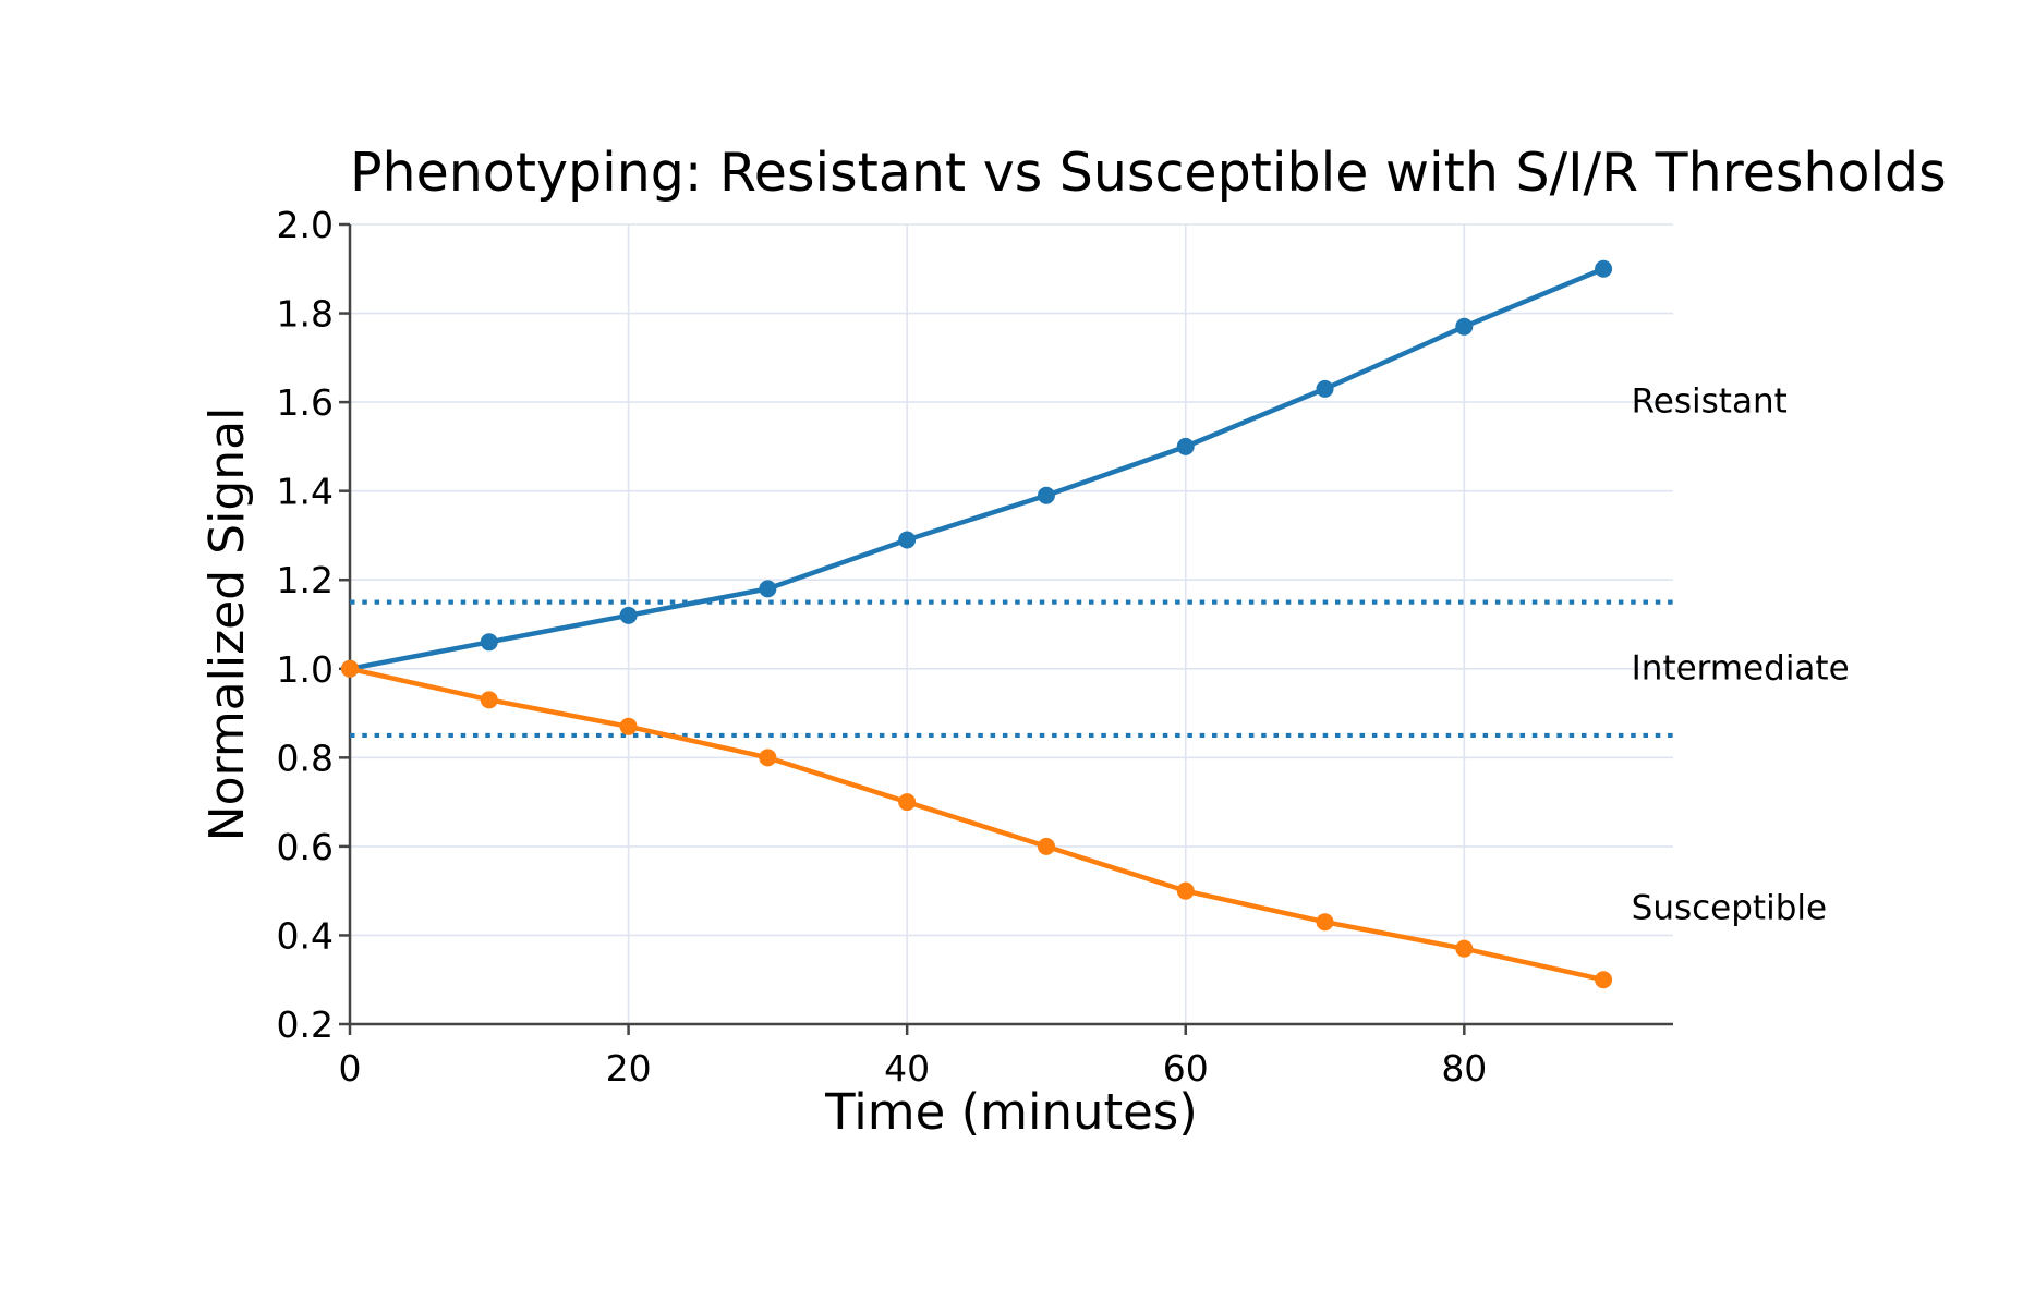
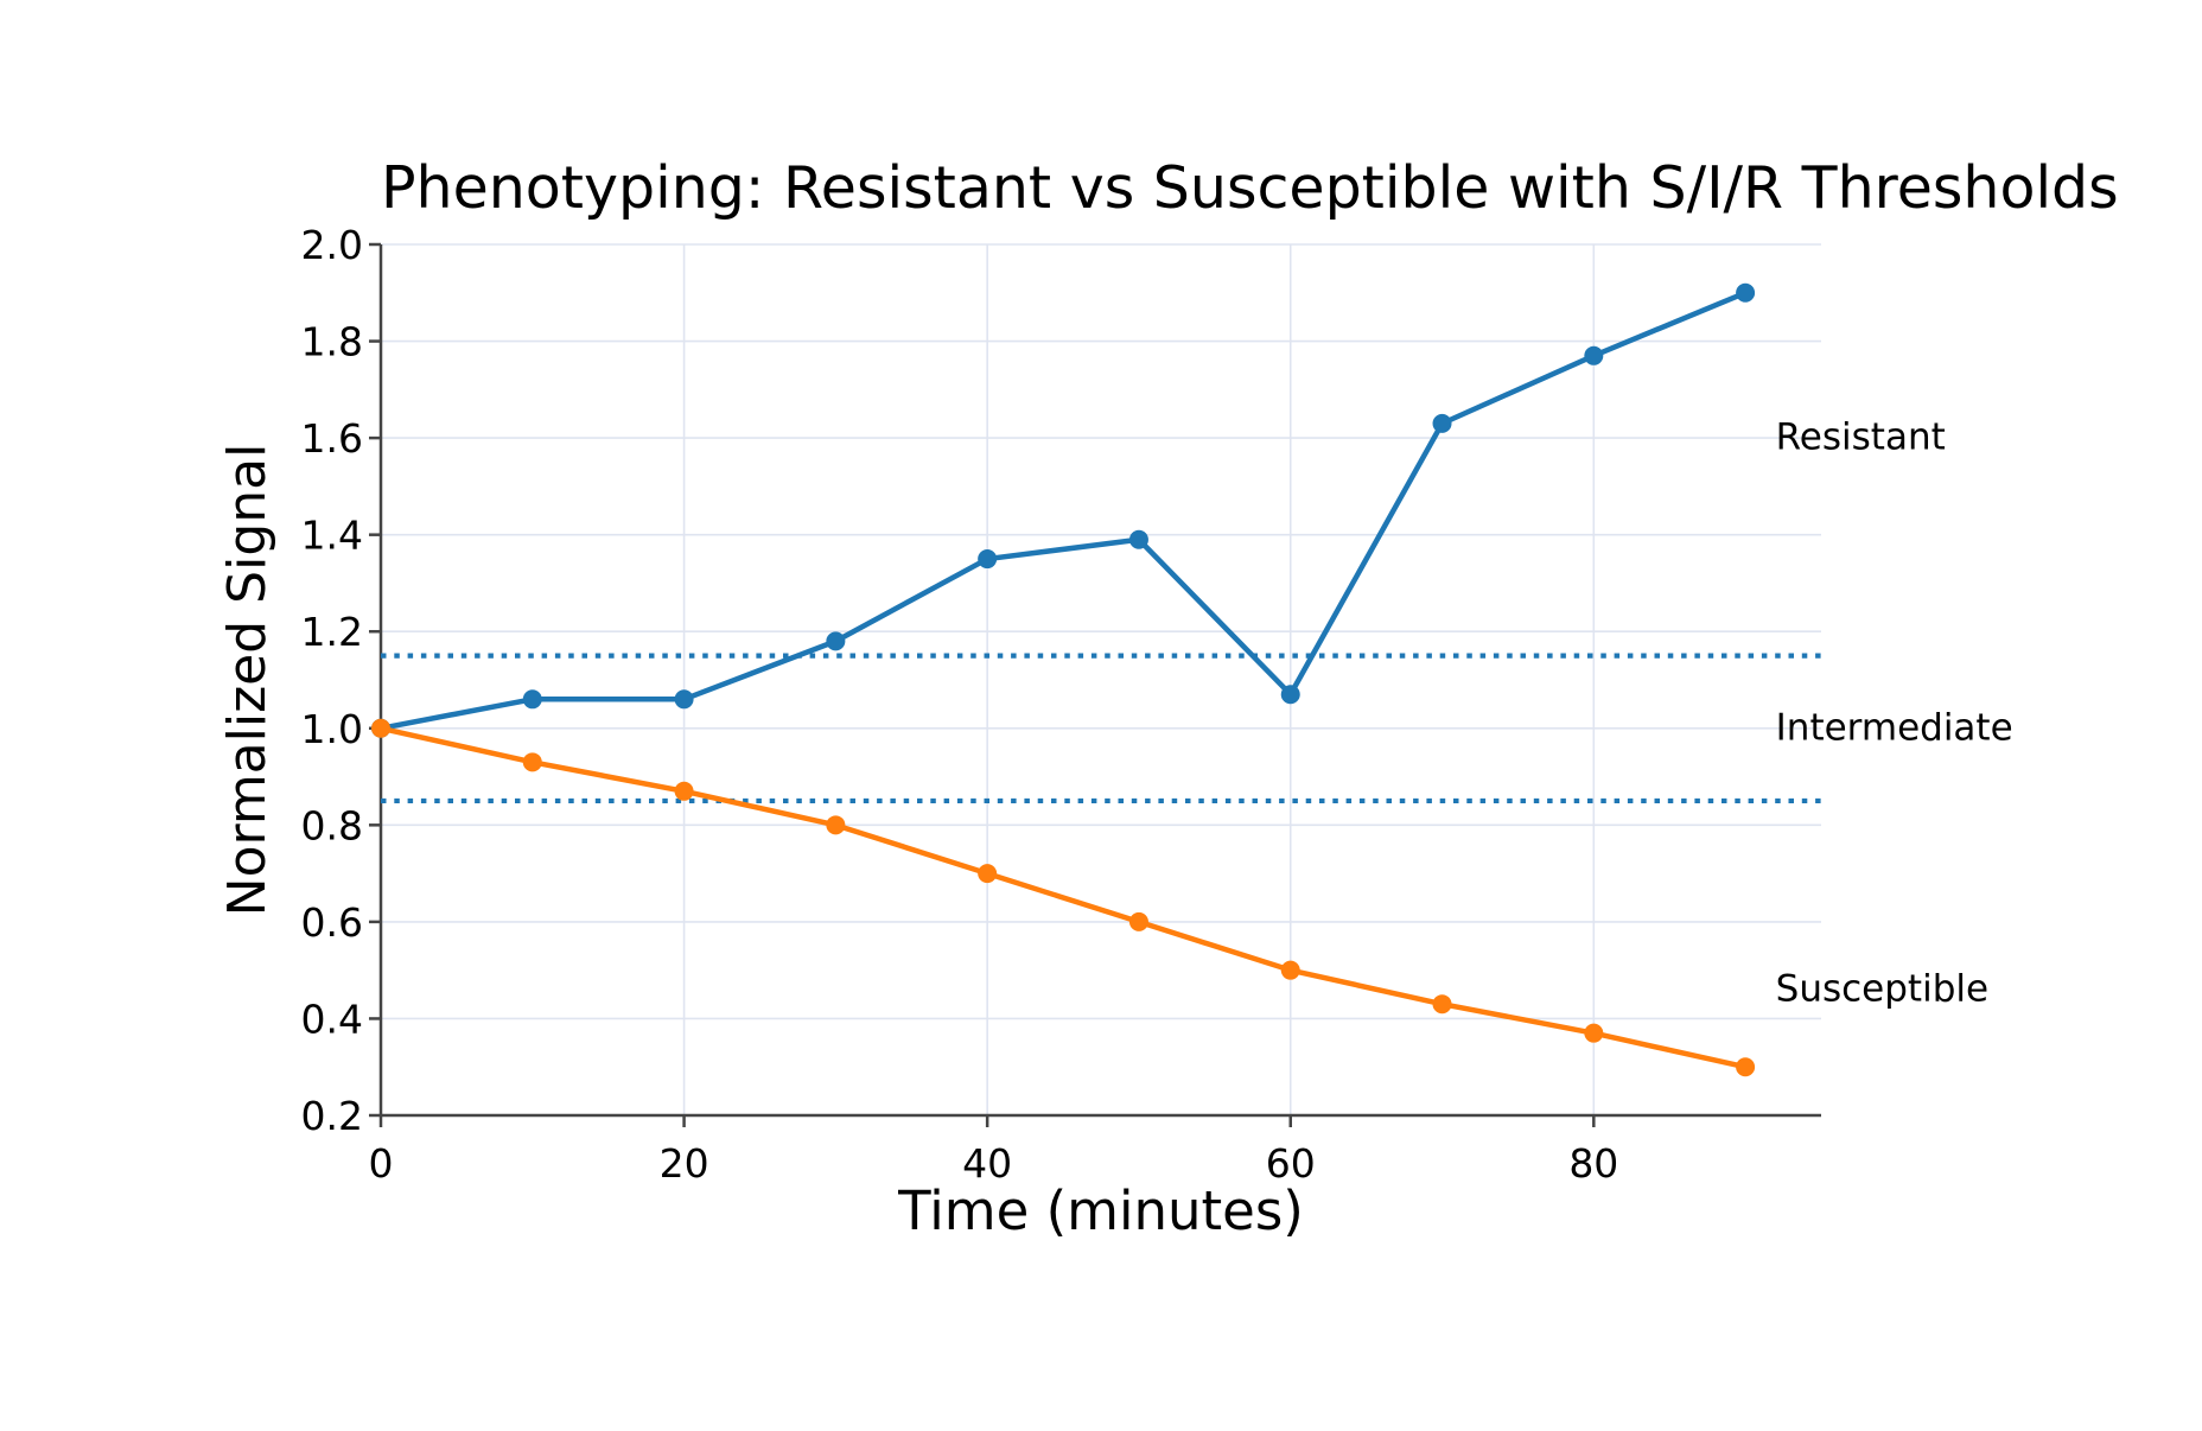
Resistant/20: 1.12 -> 1.06
Resistant/40: 1.29 -> 1.35
Resistant/60: 1.50 -> 1.07
